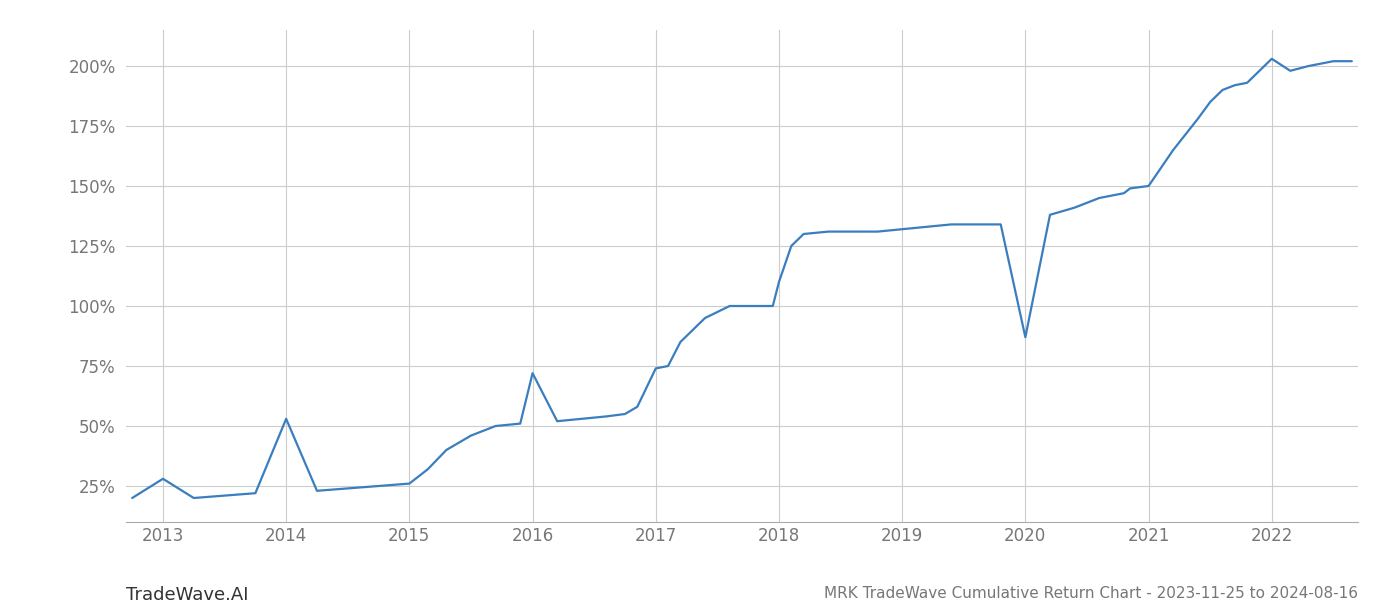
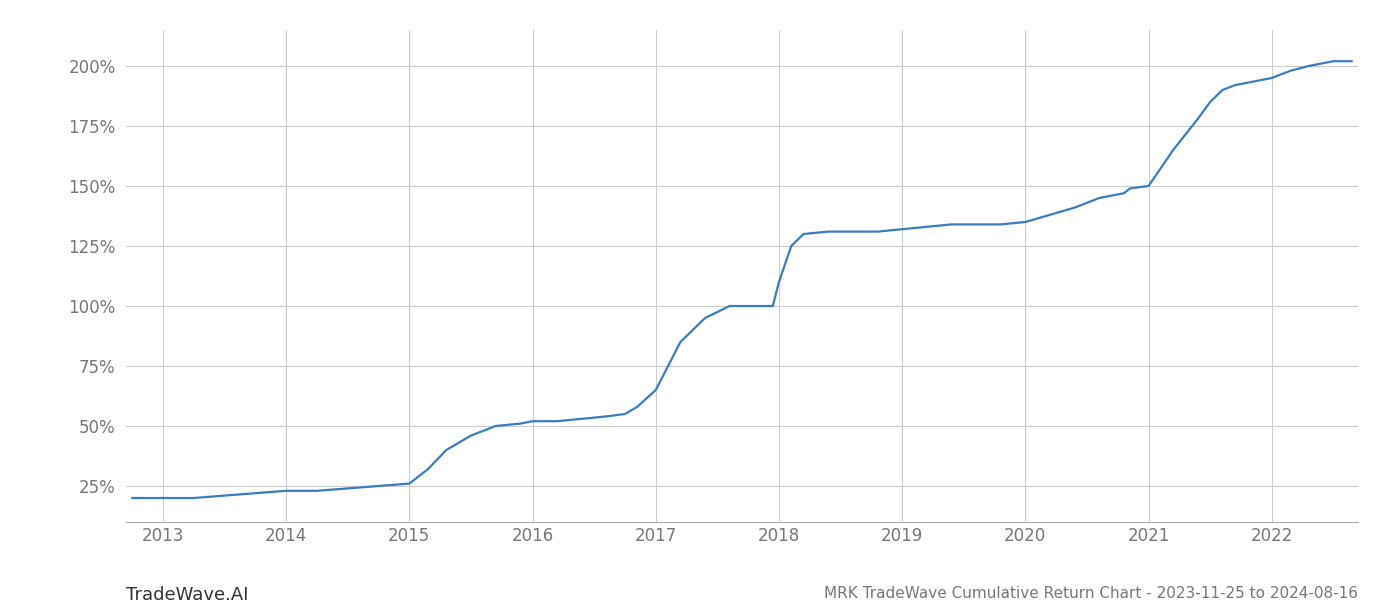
2013: 28% -> 20%
2014: 53% -> 23%
2016: 72% -> 52%
2017: 74% -> 65%
2020: 87% -> 135%
2022: 203% -> 195%
